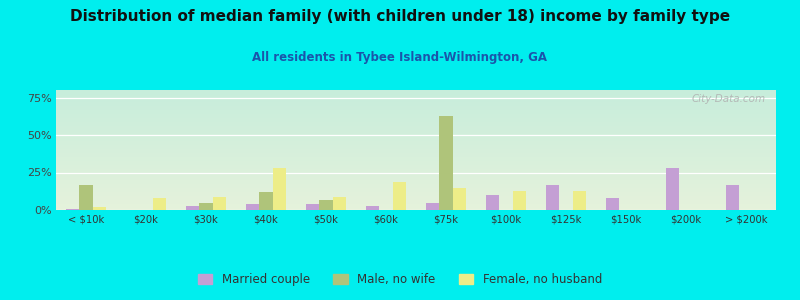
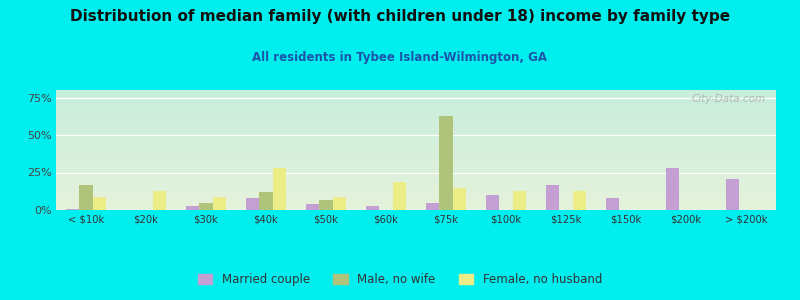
Female, no husband/< $10k: 2% -> 9%
Female, no husband/$20k: 8% -> 13%
Married couple/$40k: 4% -> 8%
Married couple/> $200k: 17% -> 21%
